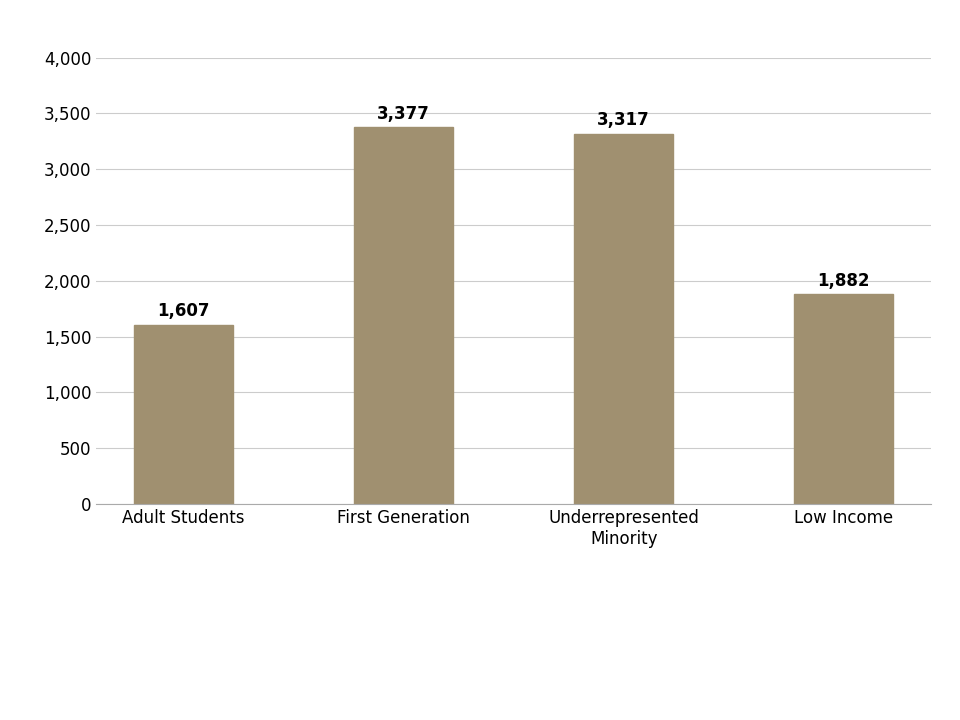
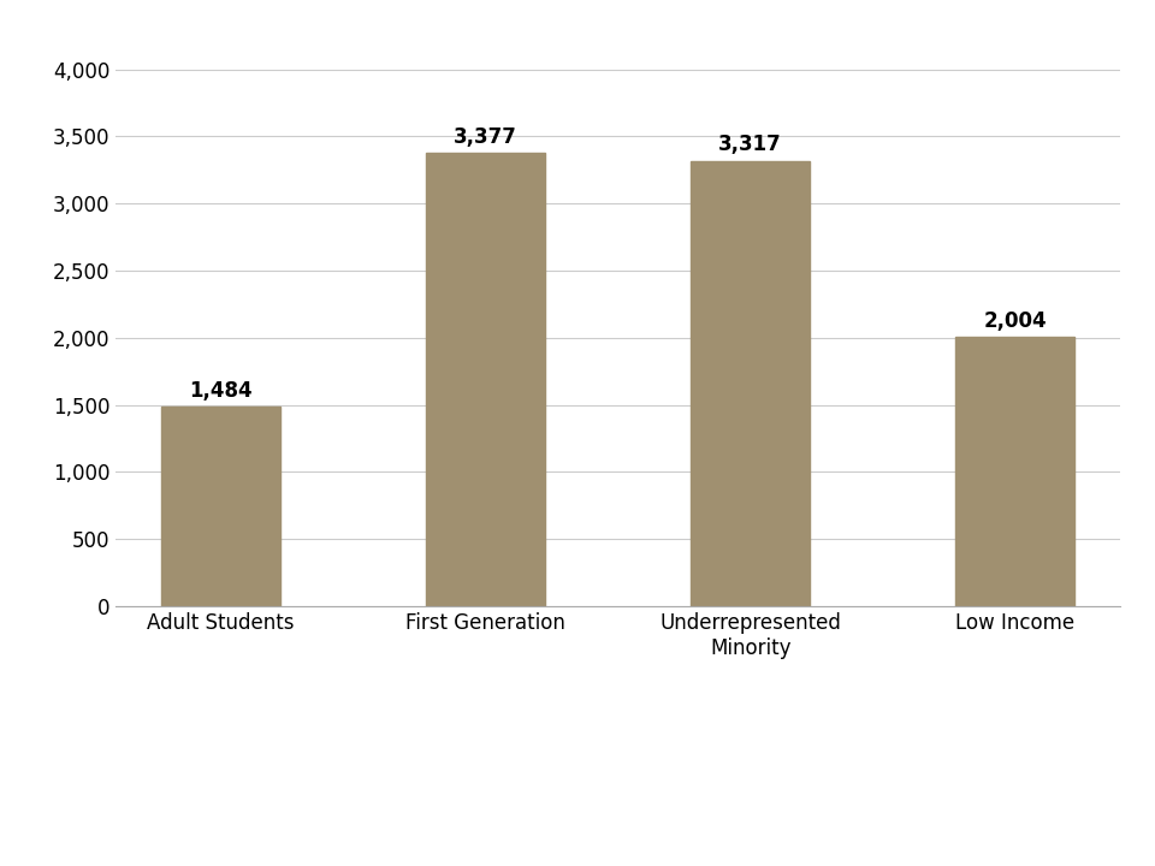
Adult Students: 1,607 -> 1,484
Low Income: 1,882 -> 2,004
